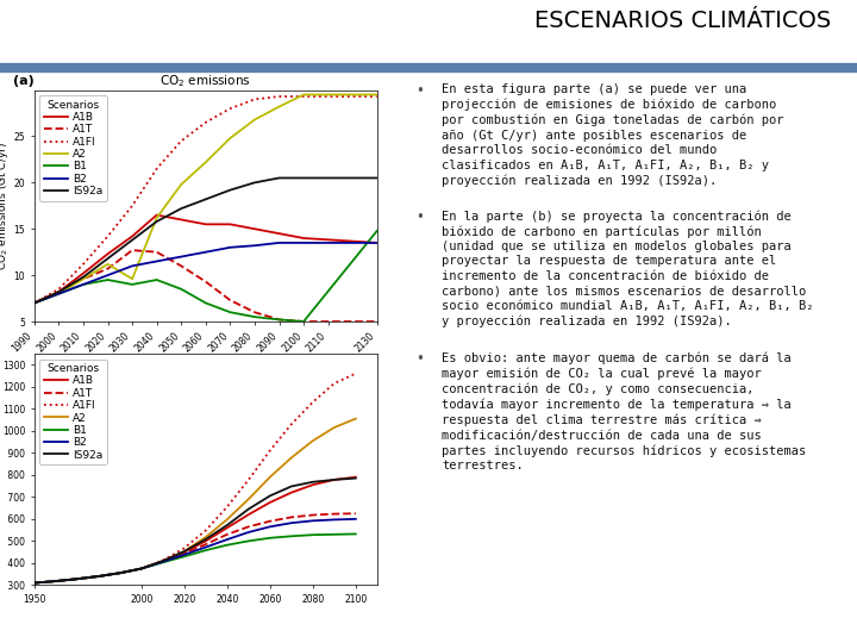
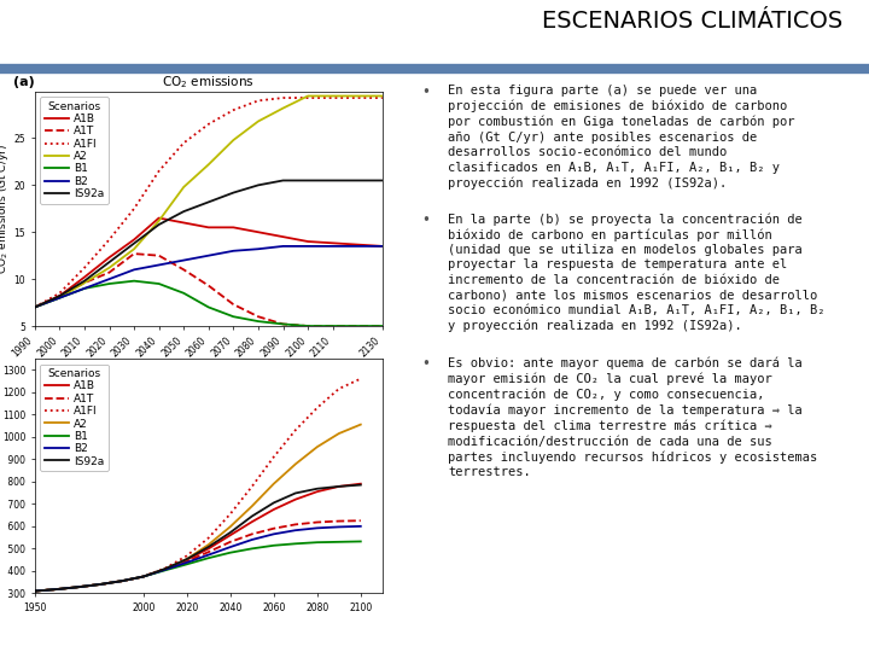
A2/2030: 9.6 -> 13.2
B1/2030: 9.0 -> 9.8
B1/2130: 14.8 -> 5.0
